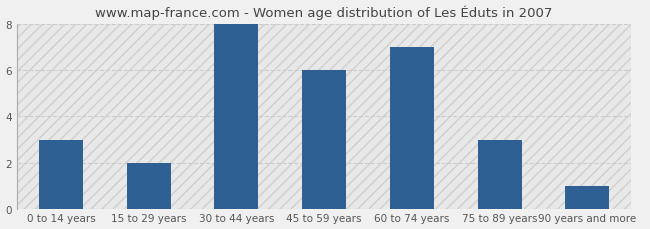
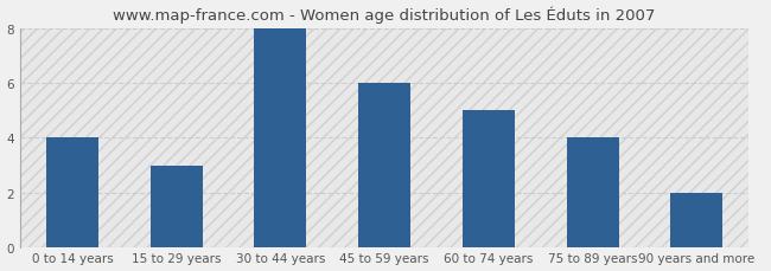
0 to 14 years: 3 -> 4
15 to 29 years: 2 -> 3
60 to 74 years: 7 -> 5
75 to 89 years: 3 -> 4
90 years and more: 1 -> 2
